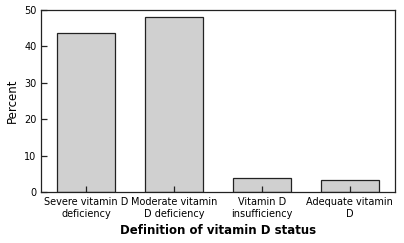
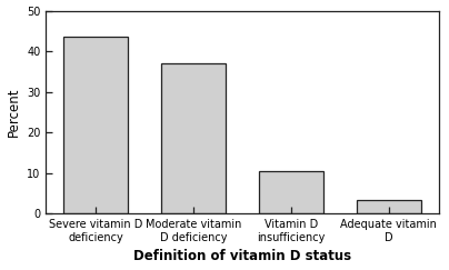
Moderate vitamin D deficiency: 48.0 -> 37.0
Vitamin D insufficiency: 4.0 -> 10.5
